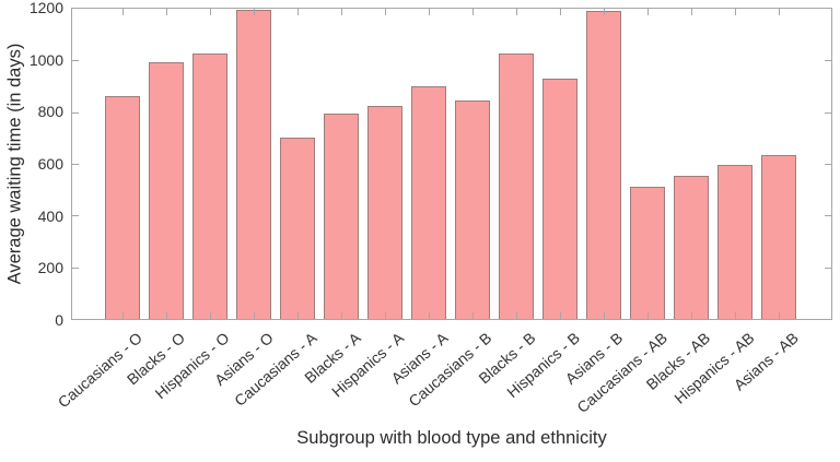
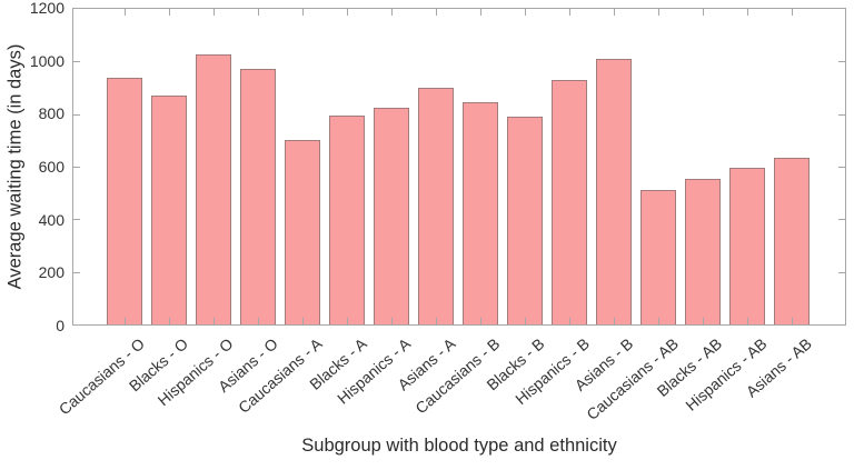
Caucasians - O: 860 -> 940
Blacks - O: 1000 -> 870
Asians - O: 1200 -> 970
Blacks - B: 1020 -> 790
Asians - B: 1190 -> 1010
